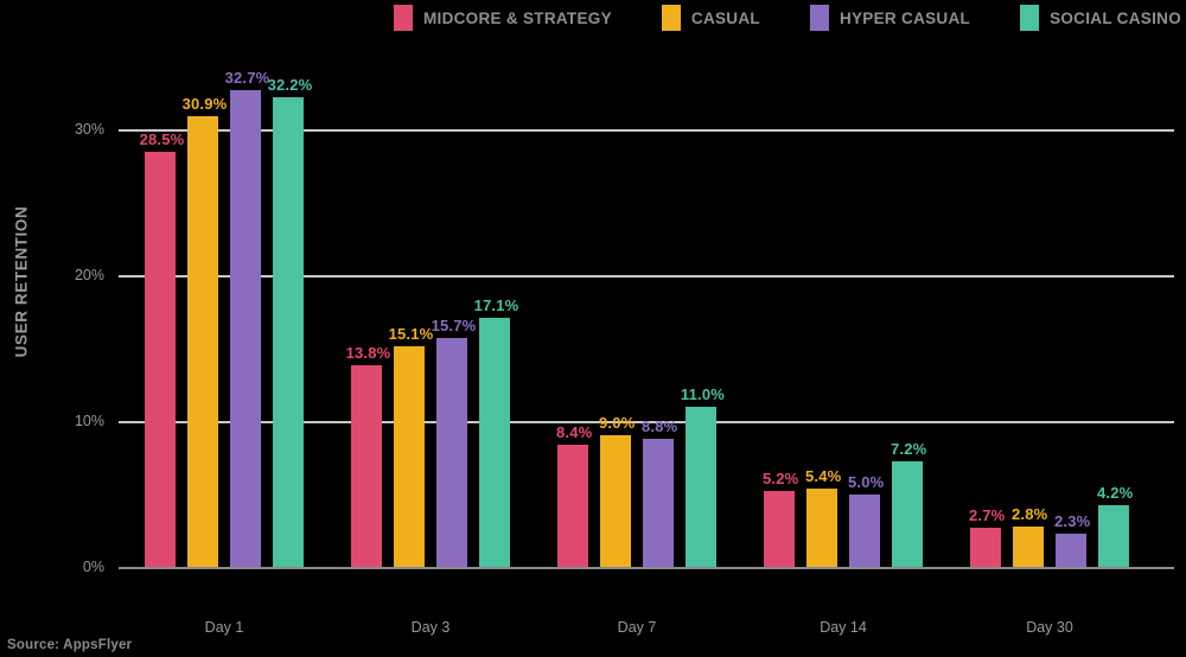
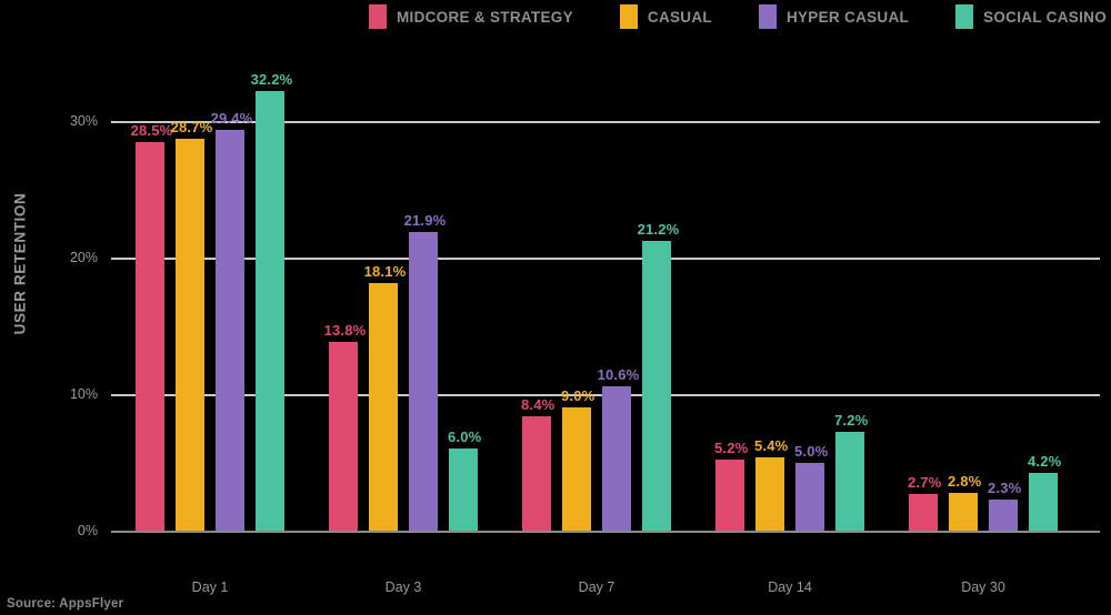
CASUAL/Day 1: 30.9% -> 28.7%
HYPER CASUAL/Day 1: 32.7% -> 29.4%
CASUAL/Day 3: 15.1% -> 18.1%
HYPER CASUAL/Day 3: 15.7% -> 21.9%
SOCIAL CASINO/Day 3: 17.1% -> 6.0%
HYPER CASUAL/Day 7: 8.8% -> 10.6%
SOCIAL CASINO/Day 7: 11.0% -> 21.2%
